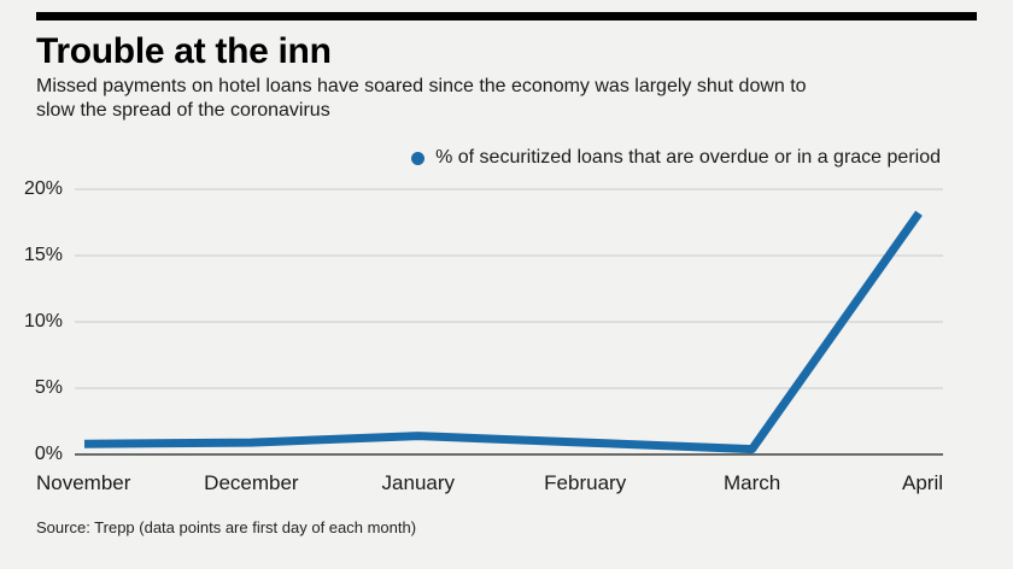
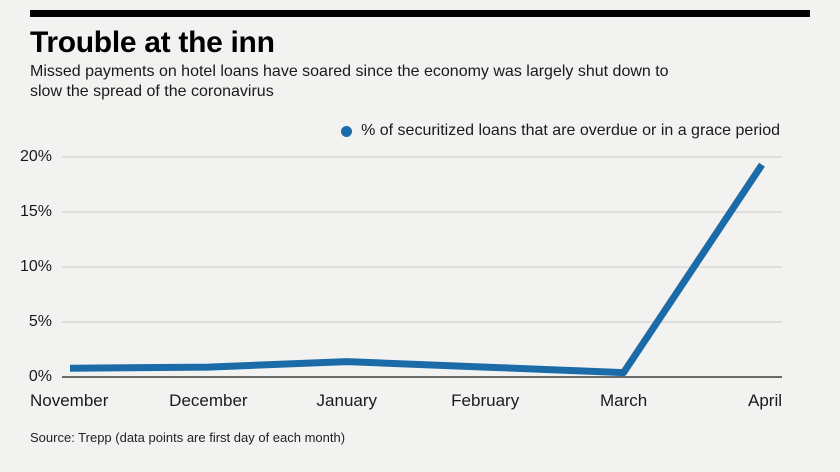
April: 18.2% -> 19.3%
